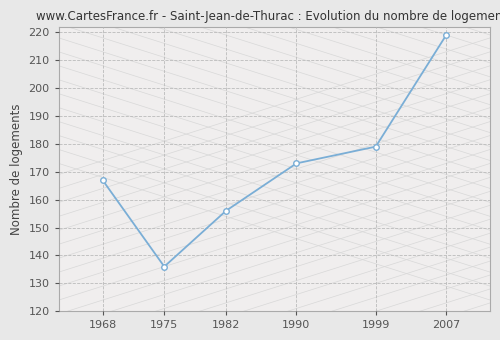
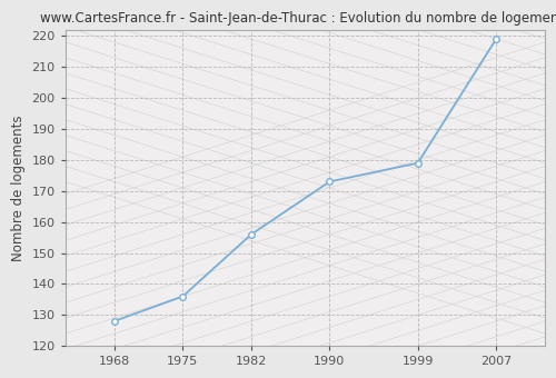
1968: 167 -> 128
